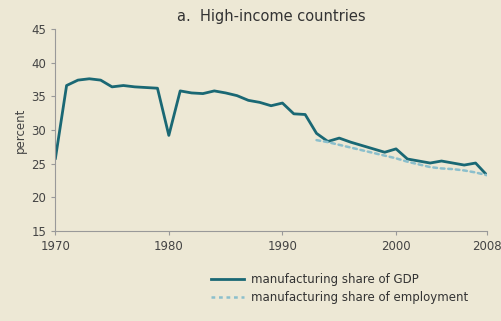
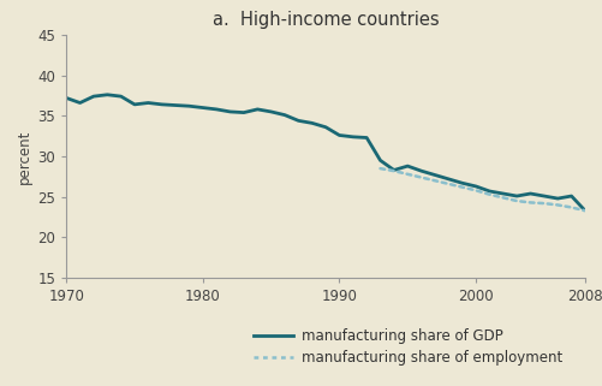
manufacturing share of GDP/1970: 25.6 -> 37.2
manufacturing share of GDP/1980: 29.2 -> 36.0
manufacturing share of GDP/1990: 34.0 -> 32.6
manufacturing share of GDP/2000: 27.2 -> 26.3
